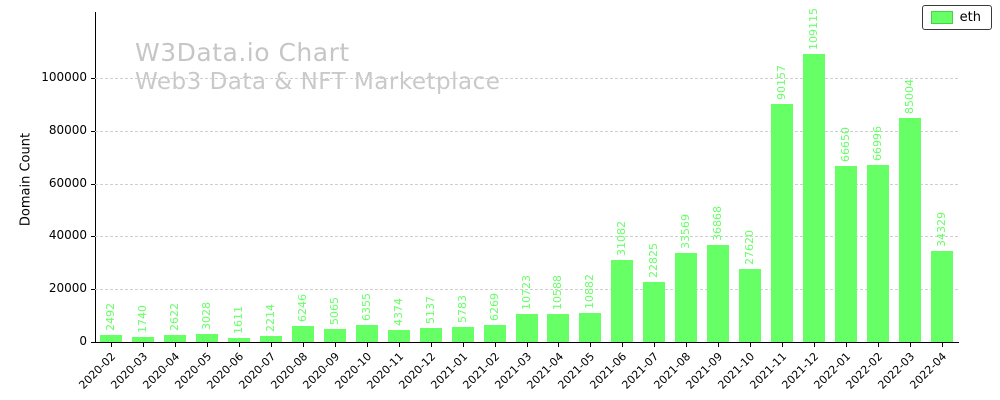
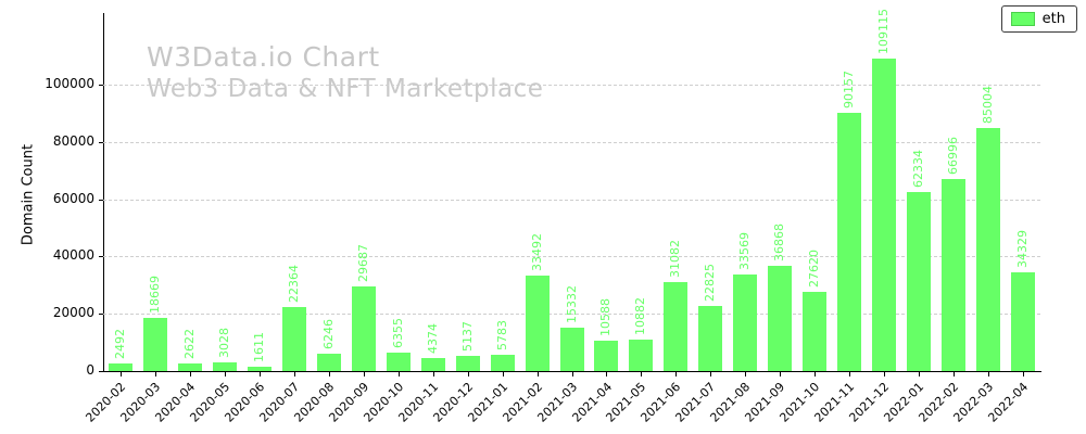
2020-03: 1740 -> 18669
2020-07: 2214 -> 22364
2020-09: 5065 -> 29687
2021-02: 6269 -> 33492
2021-03: 10723 -> 15332
2022-01: 66650 -> 62334
